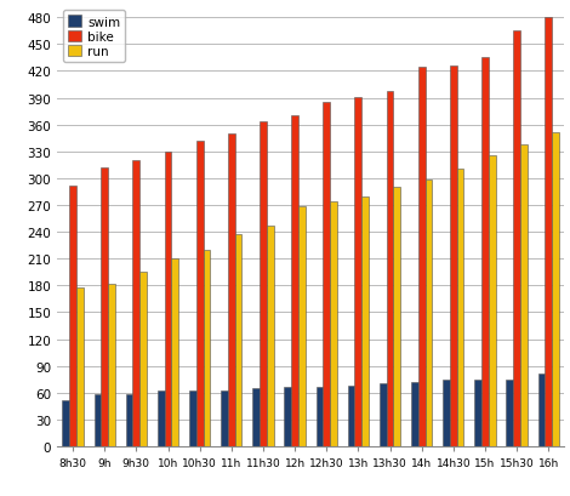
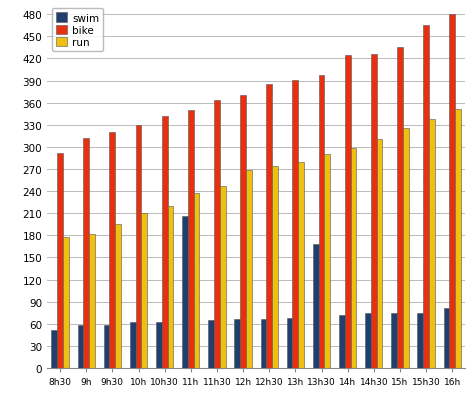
swim/11h: 63 -> 206
swim/13h30: 70 -> 168
